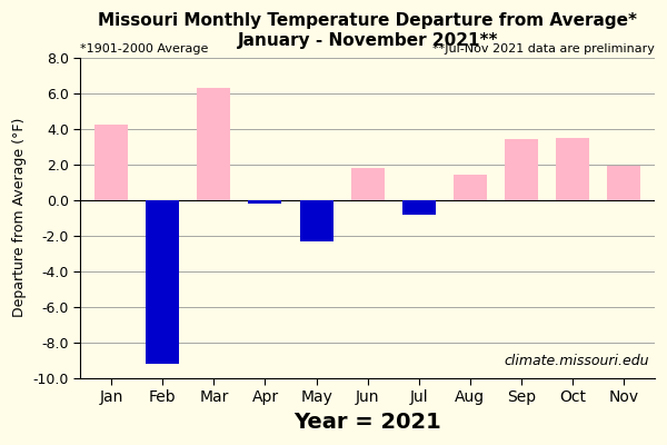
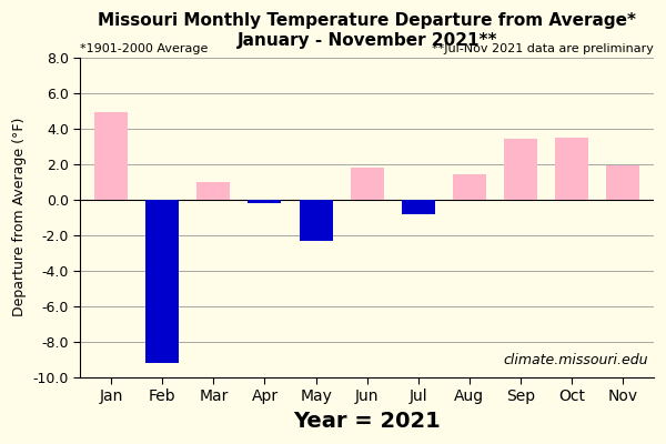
Jan: 4.2 -> 4.9
Mar: 6.3 -> 1.0
